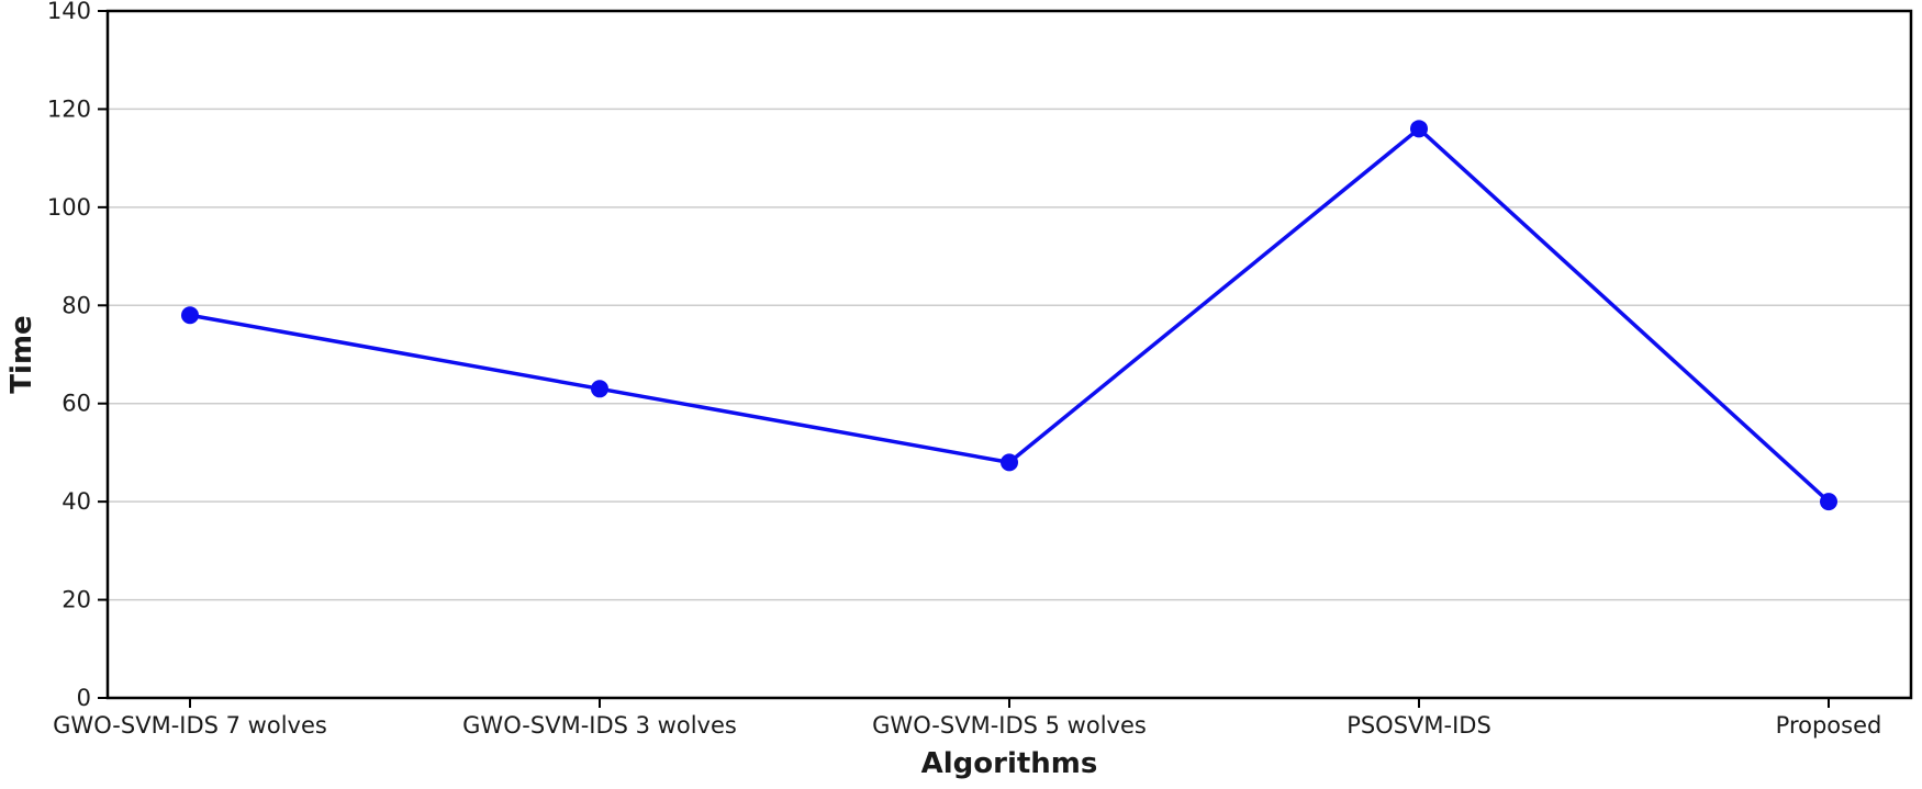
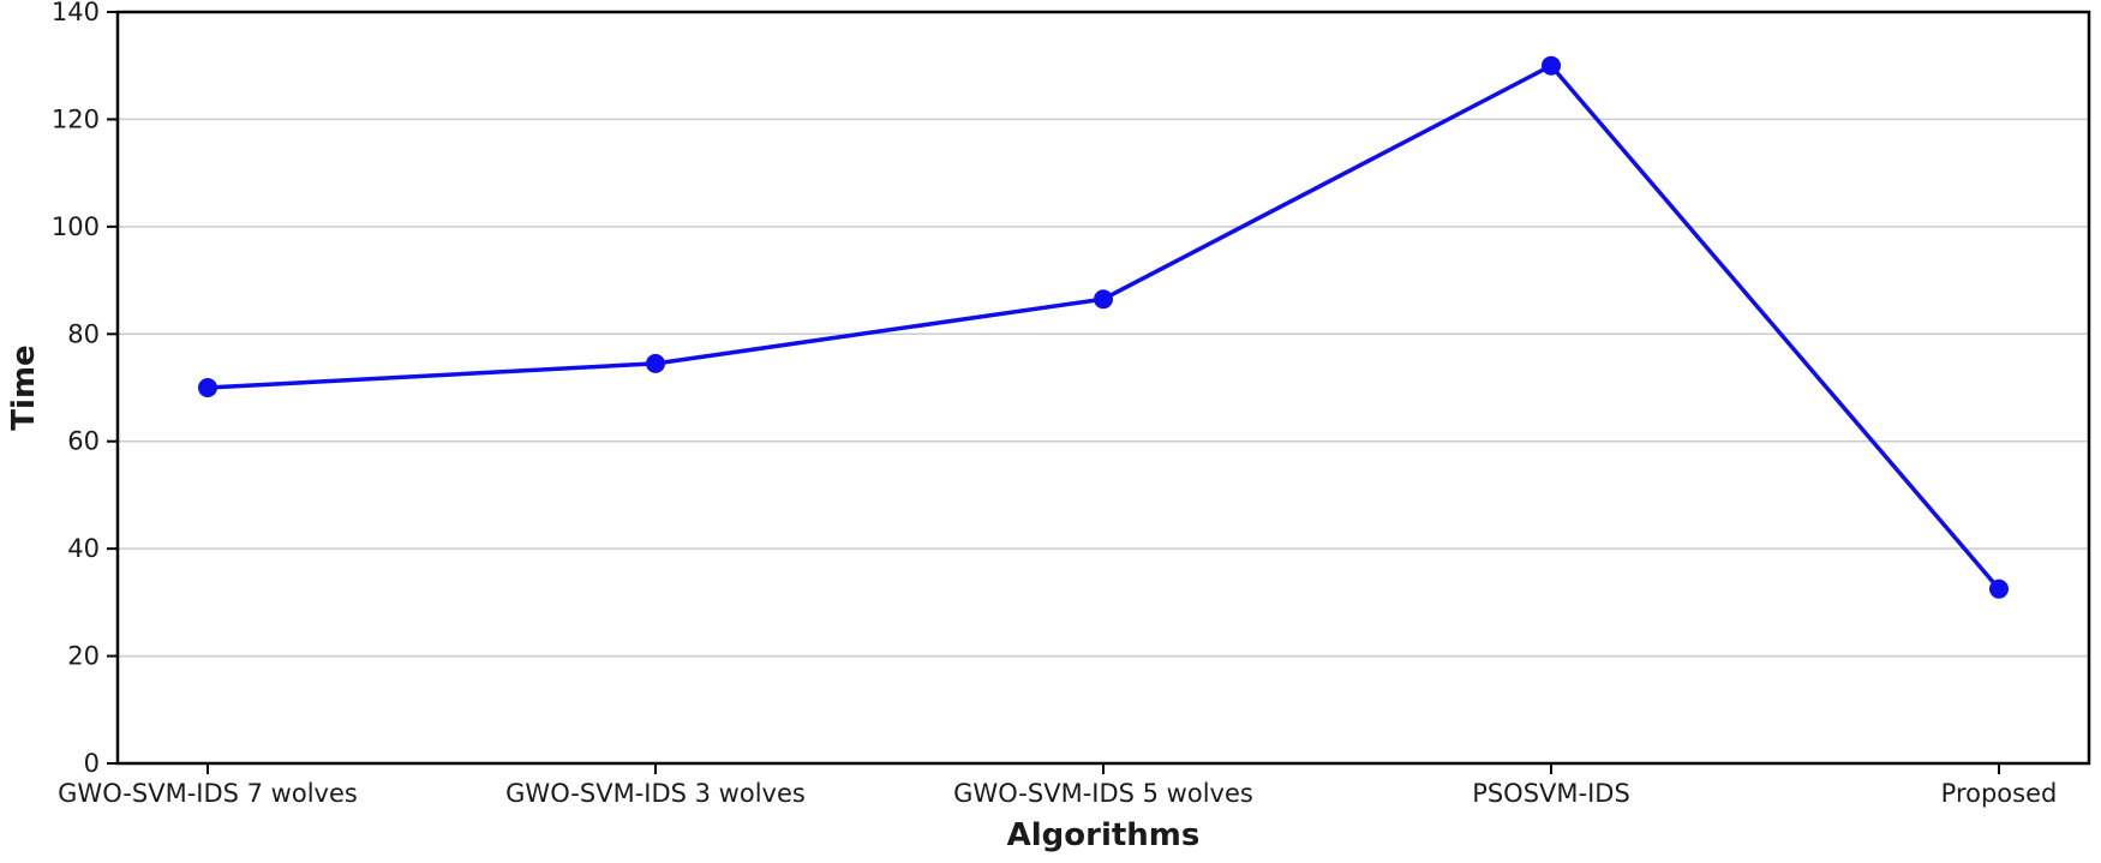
GWO-SVM-IDS 7 wolves: 78 -> 70
GWO-SVM-IDS 3 wolves: 63 -> 74
GWO-SVM-IDS 5 wolves: 48 -> 86
PSOSVM-IDS: 116 -> 130
Proposed: 40 -> 32
